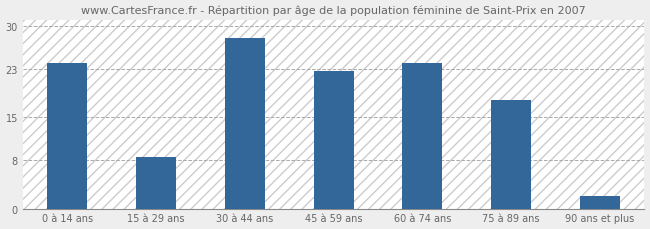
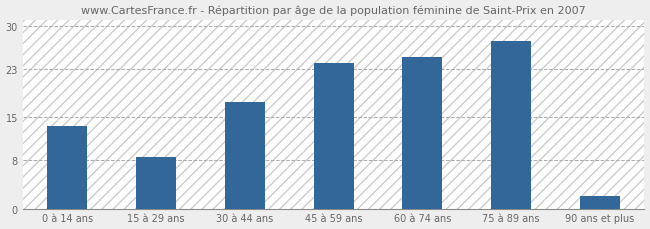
0 à 14 ans: 24.0 -> 13.5
30 à 44 ans: 28.0 -> 17.5
45 à 59 ans: 22.6 -> 24.0
60 à 74 ans: 24.0 -> 25.0
75 à 89 ans: 17.8 -> 27.5
